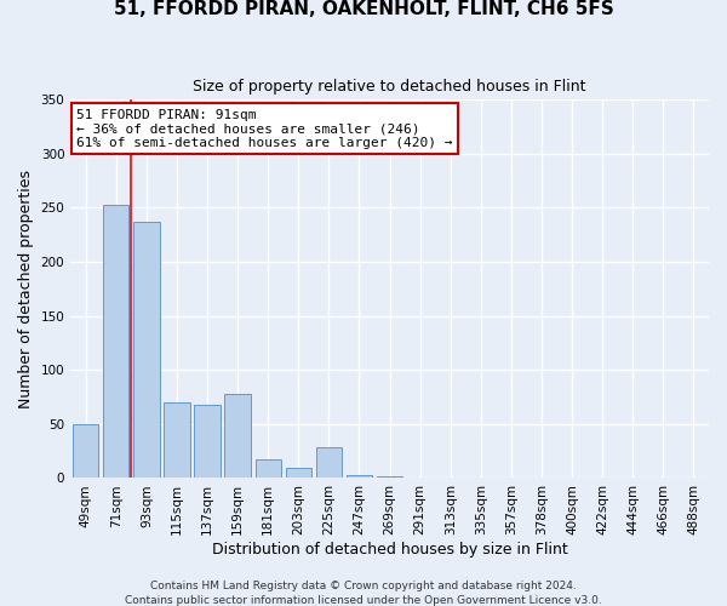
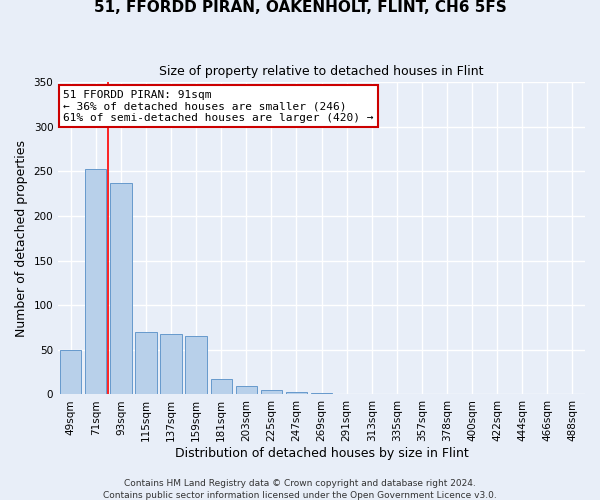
159sqm: 78 -> 65
225sqm: 28 -> 5
